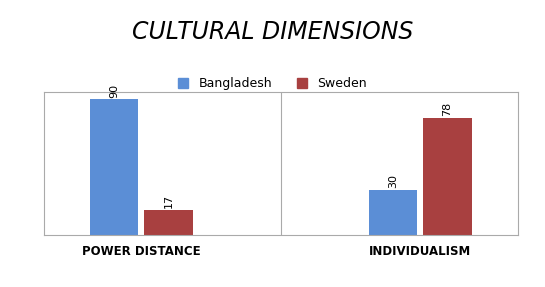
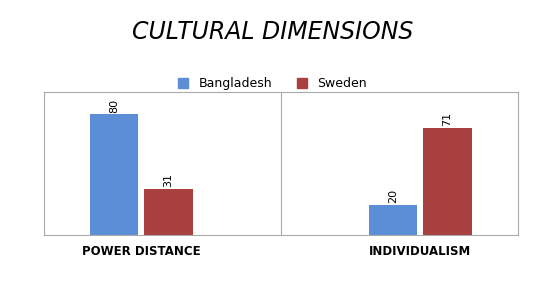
Bangladesh/POWER DISTANCE: 90 -> 80
Sweden/POWER DISTANCE: 17 -> 31
Bangladesh/INDIVIDUALISM: 30 -> 20
Sweden/INDIVIDUALISM: 78 -> 71
